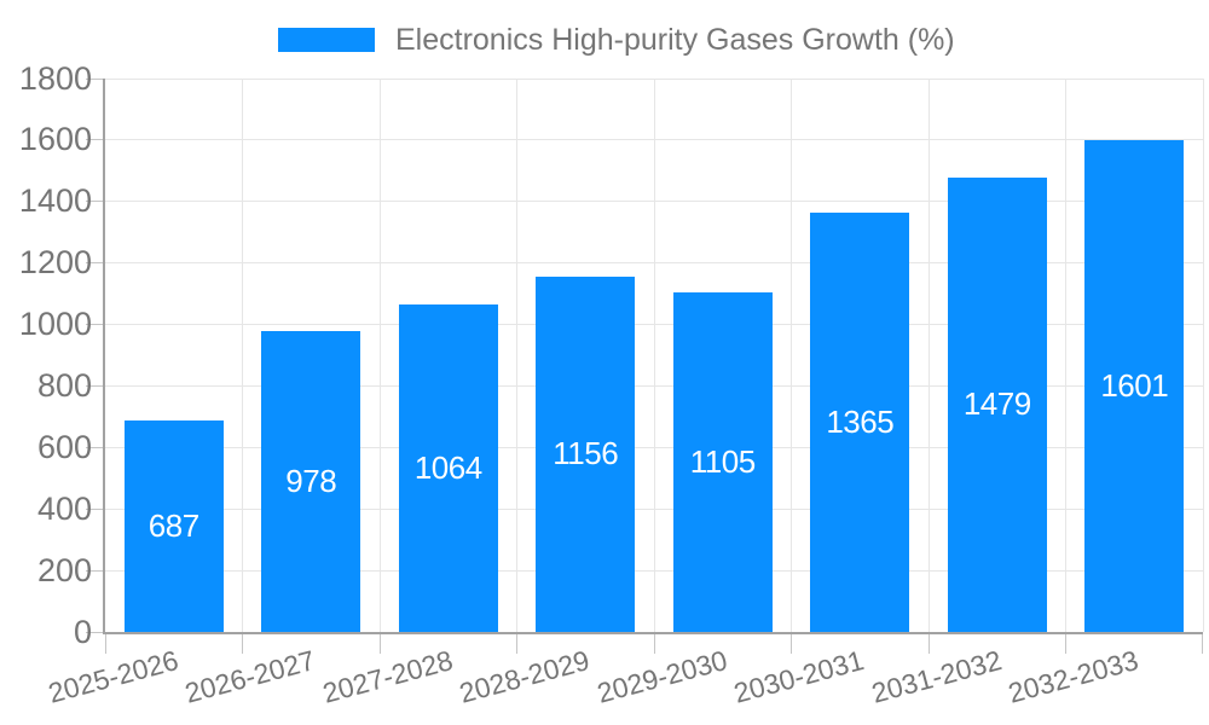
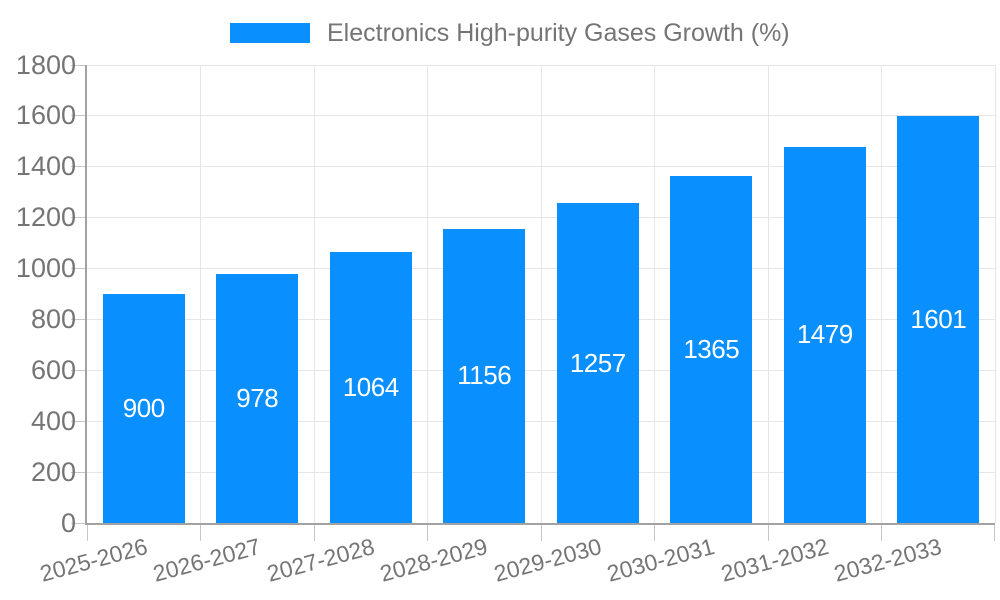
2025-2026: 687 -> 900
2029-2030: 1105 -> 1257
